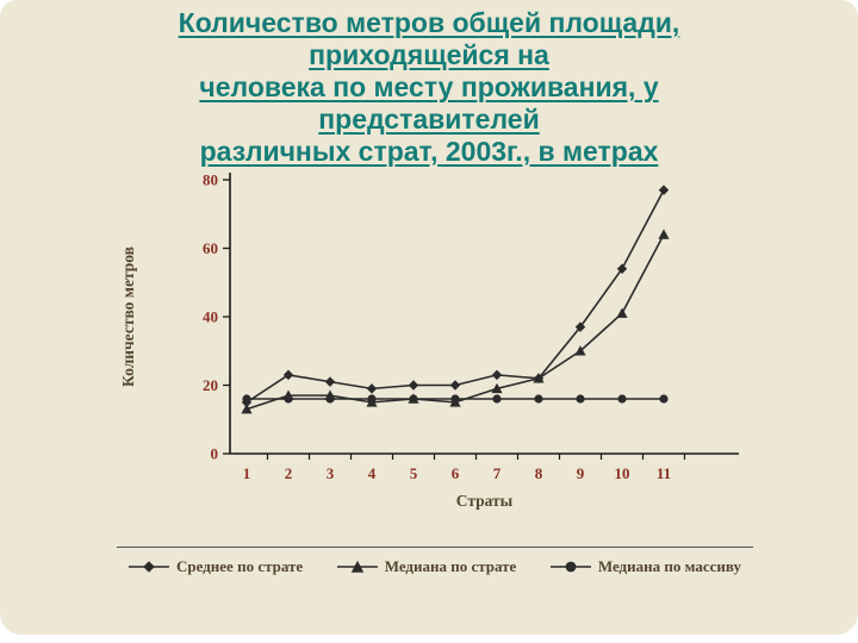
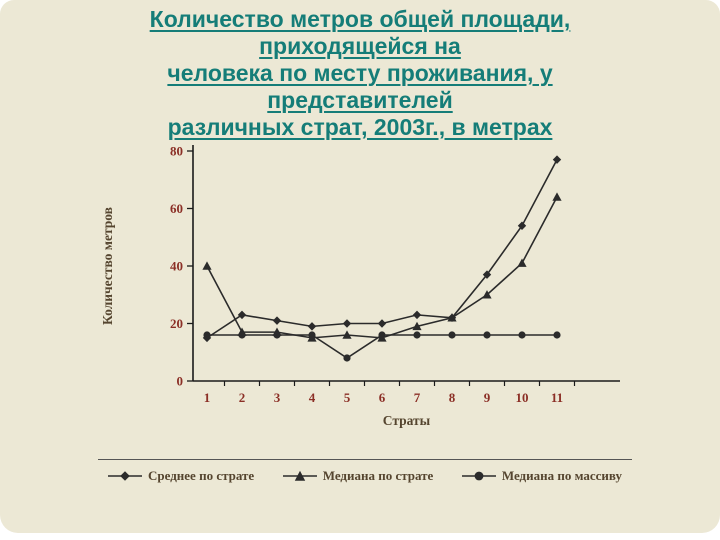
Медиана по страте/1: 13 -> 40
Медиана по массиву/5: 16 -> 8
